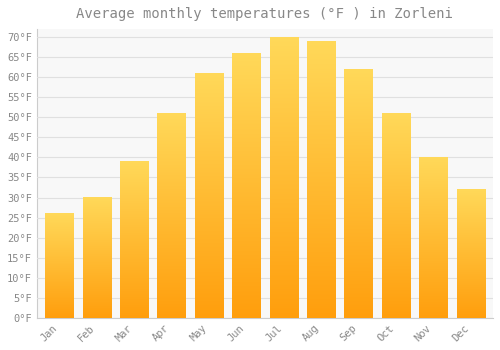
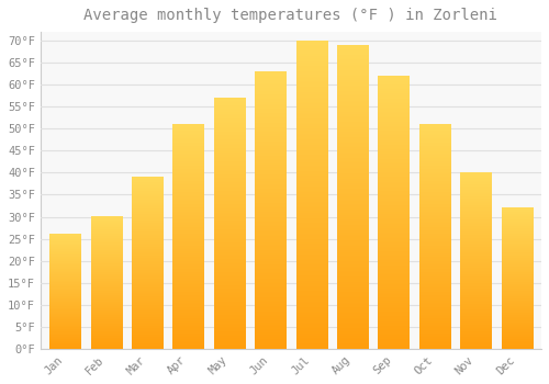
May: 61°F -> 57°F
Jun: 66°F -> 63°F
